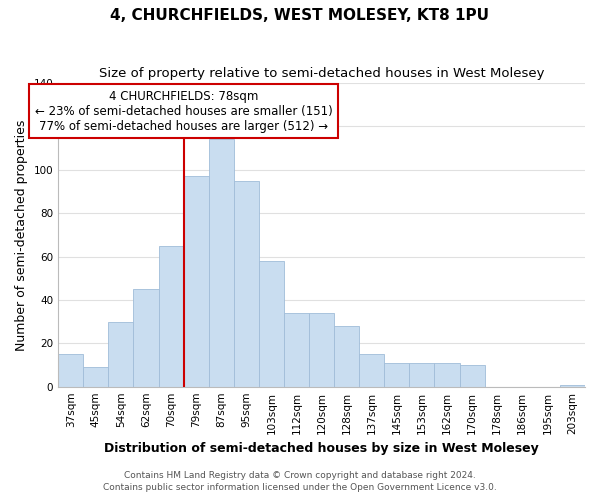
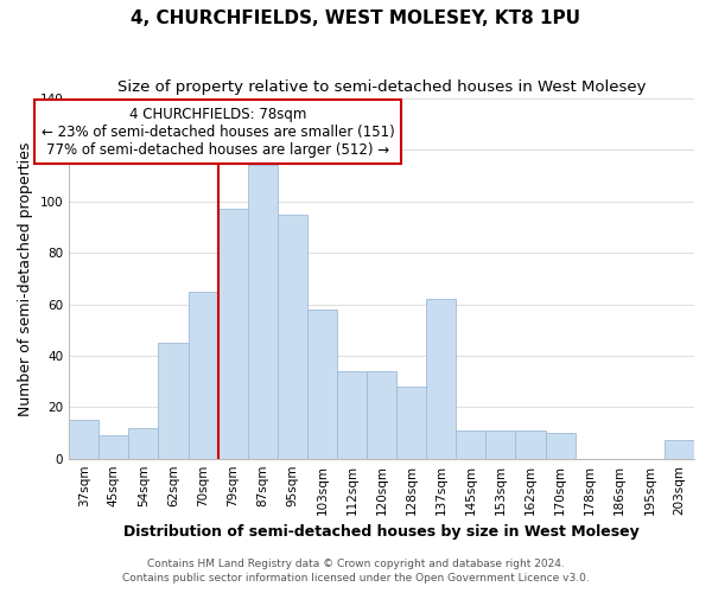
54sqm: 30 -> 12
137sqm: 15 -> 62
203sqm: 1 -> 7
